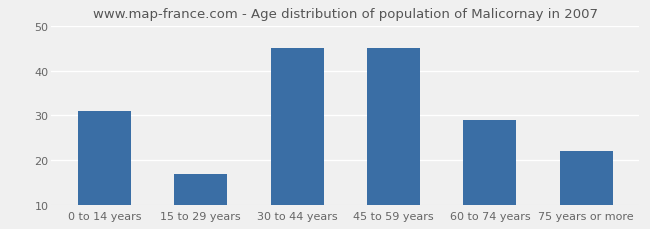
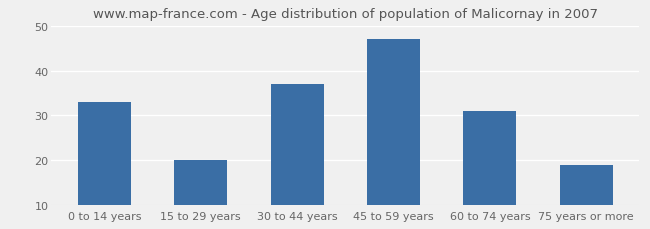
0 to 14 years: 31 -> 33
15 to 29 years: 17 -> 20
30 to 44 years: 45 -> 37
45 to 59 years: 45 -> 47
60 to 74 years: 29 -> 31
75 years or more: 22 -> 19
